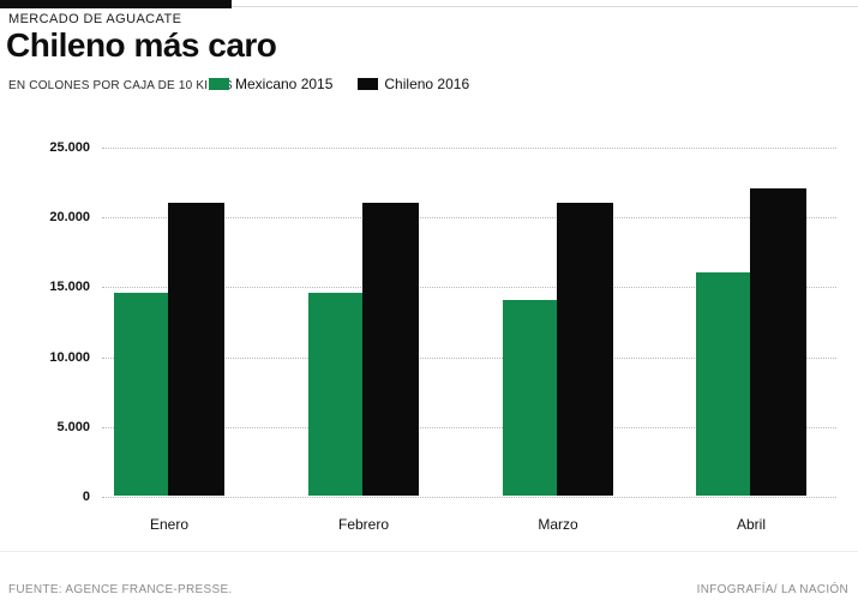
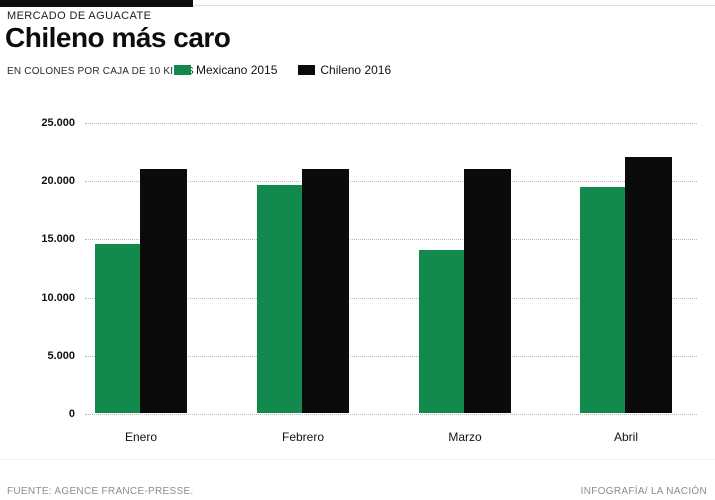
Mexicano 2015/Febrero: 14500 -> 19600
Mexicano 2015/Abril: 16000 -> 19400
